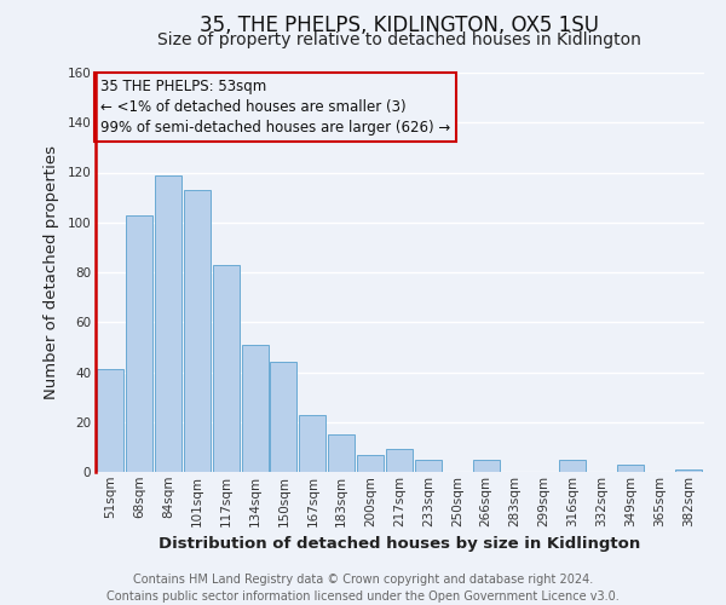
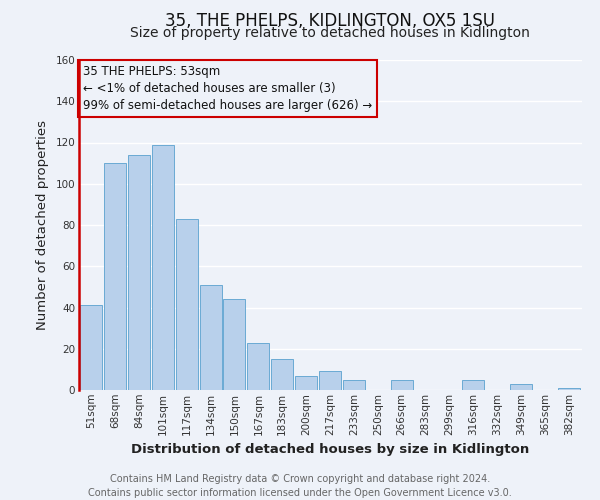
68sqm: 103 -> 110
84sqm: 119 -> 114
101sqm: 113 -> 119
